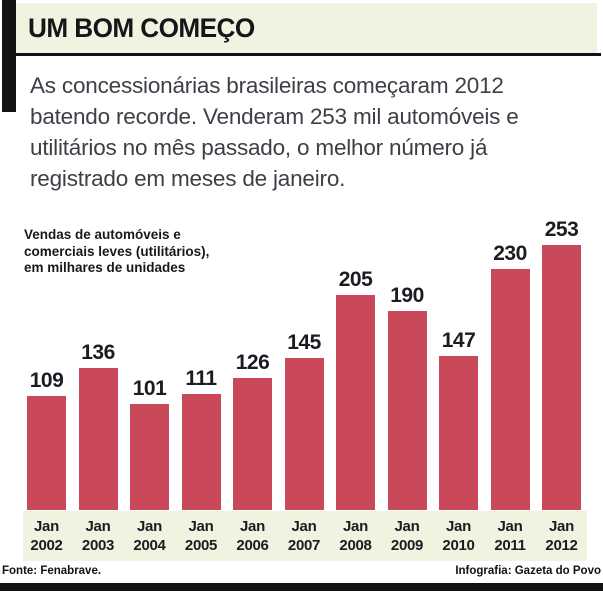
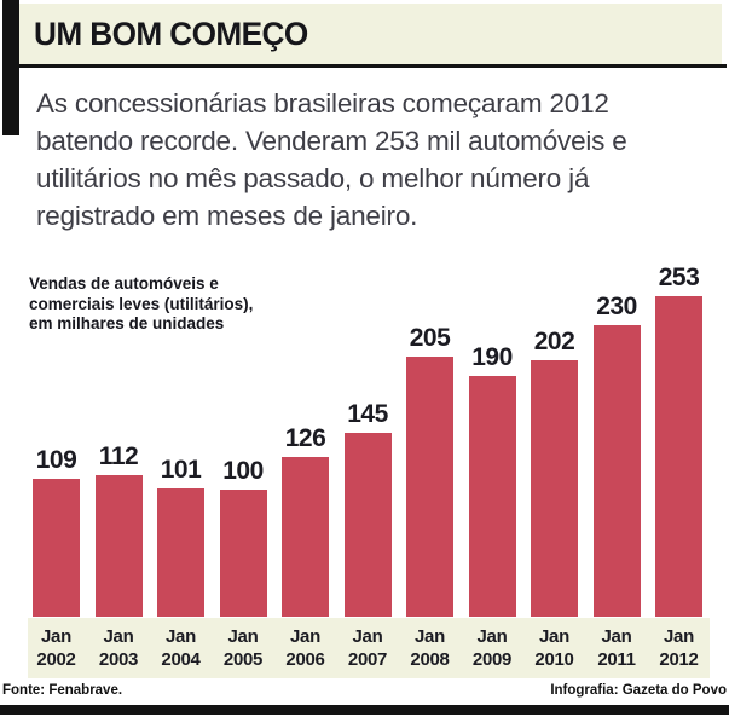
Jan 2003: 136 -> 112
Jan 2005: 111 -> 100
Jan 2010: 147 -> 202
